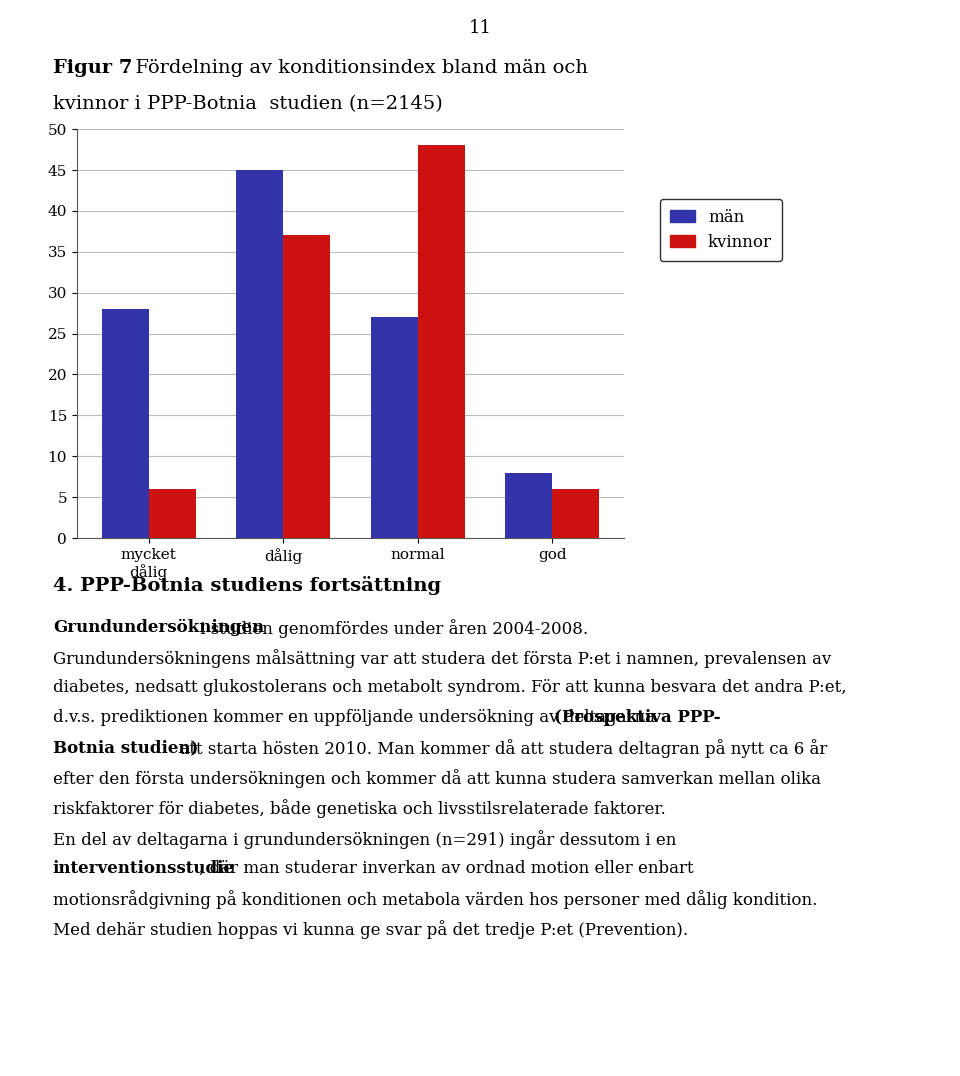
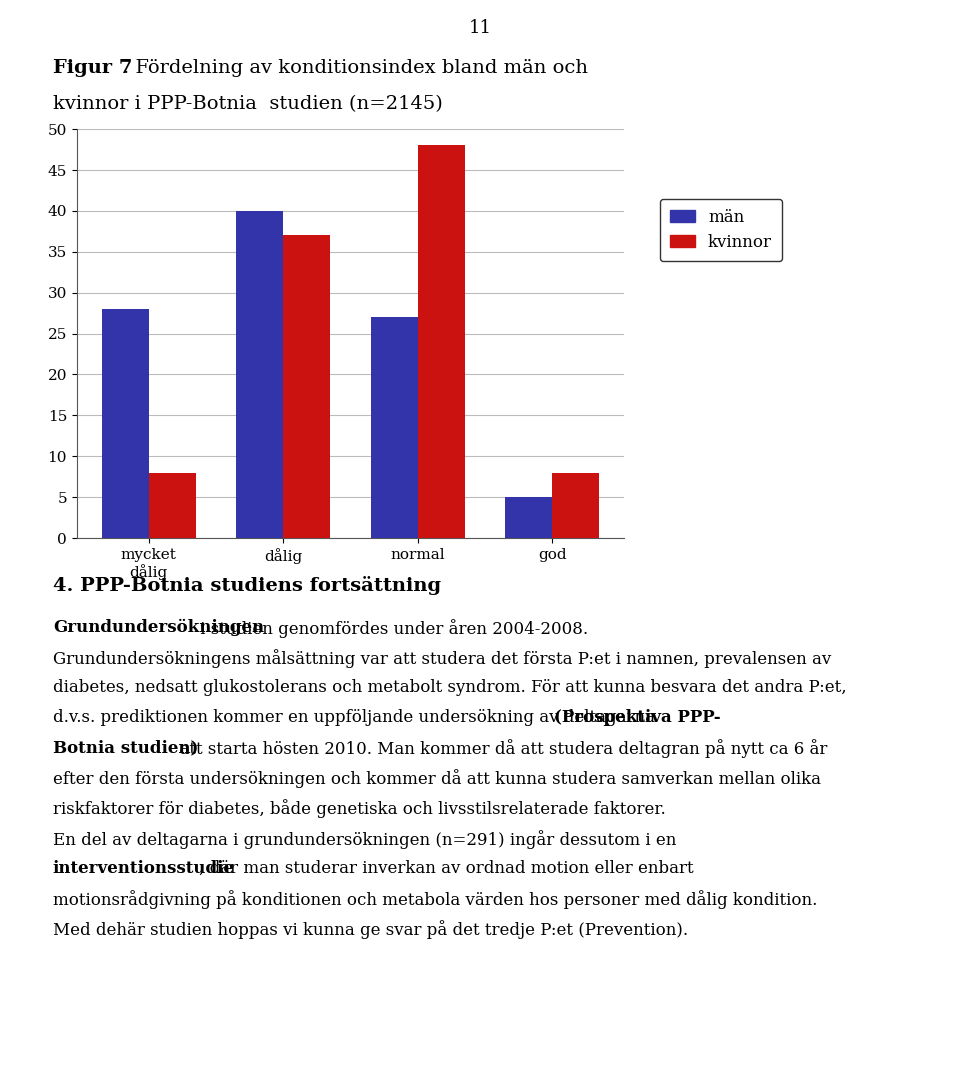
kvinnor/mycket dålig: 6 -> 8
män/dålig: 45 -> 40
män/god: 8 -> 5
kvinnor/god: 6 -> 8
